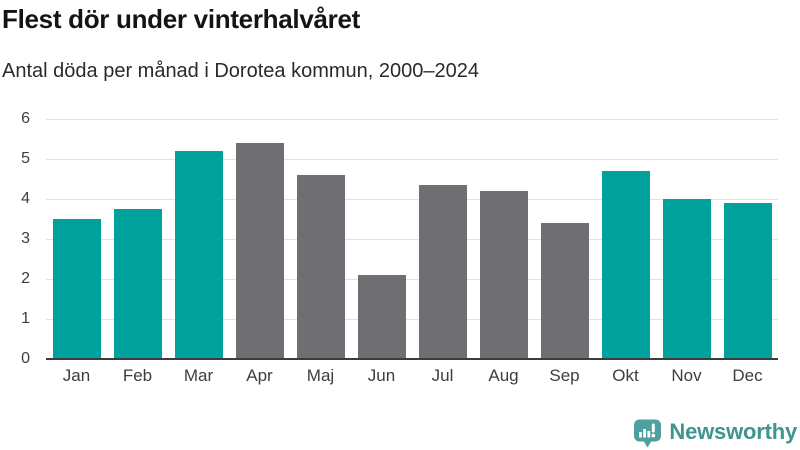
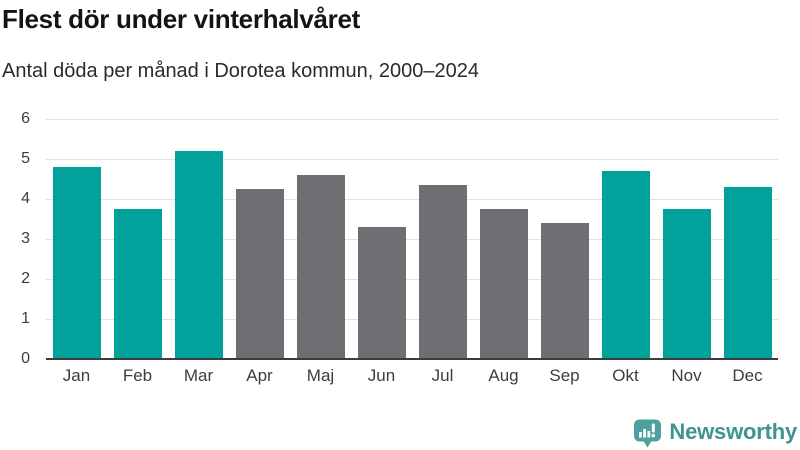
Jan: 3.5 -> 4.8
Apr: 5.4 -> 4.2
Jun: 2.1 -> 3.3
Aug: 4.2 -> 3.8
Nov: 4.0 -> 3.8
Dec: 3.9 -> 4.3
